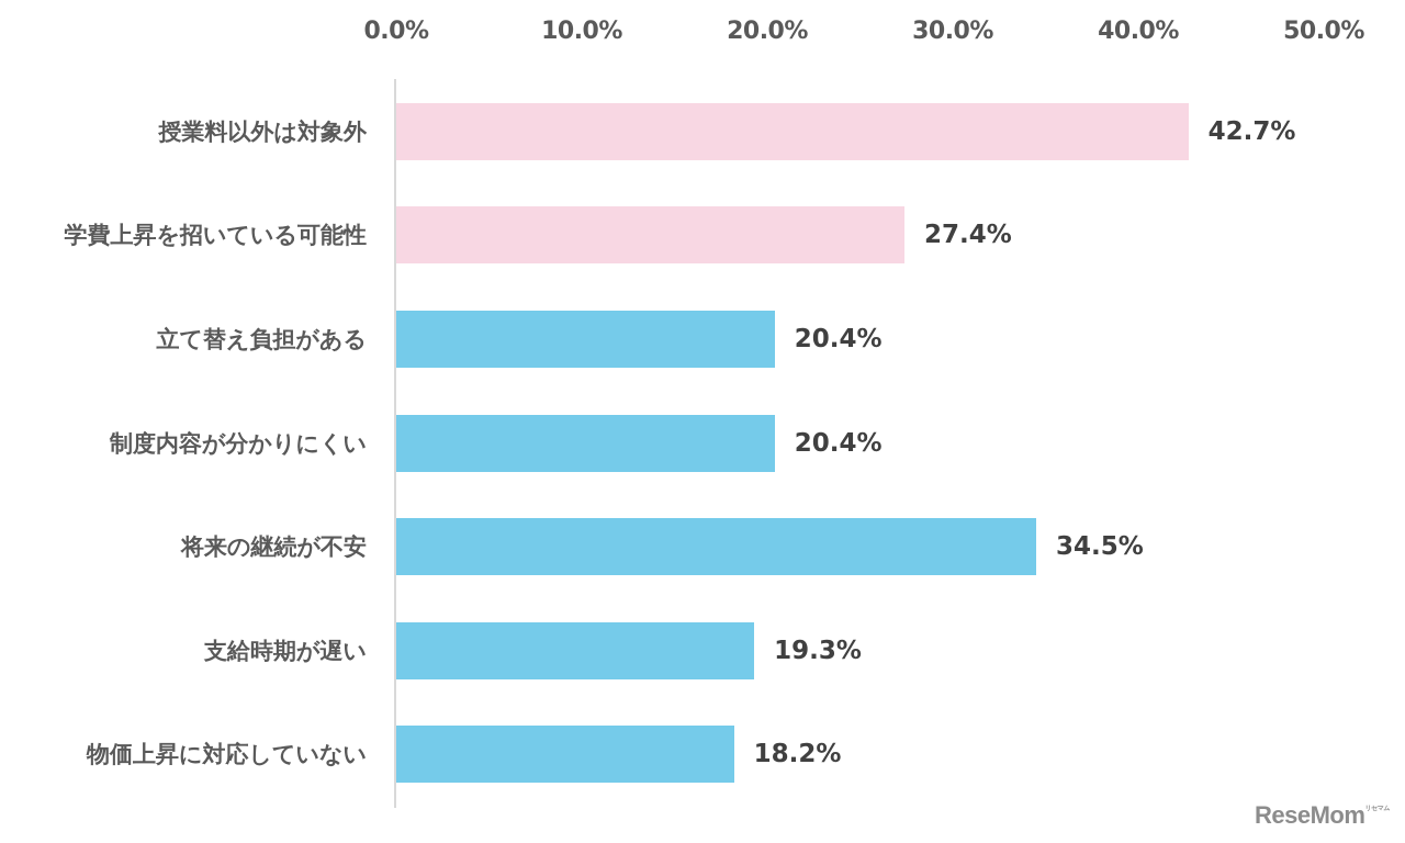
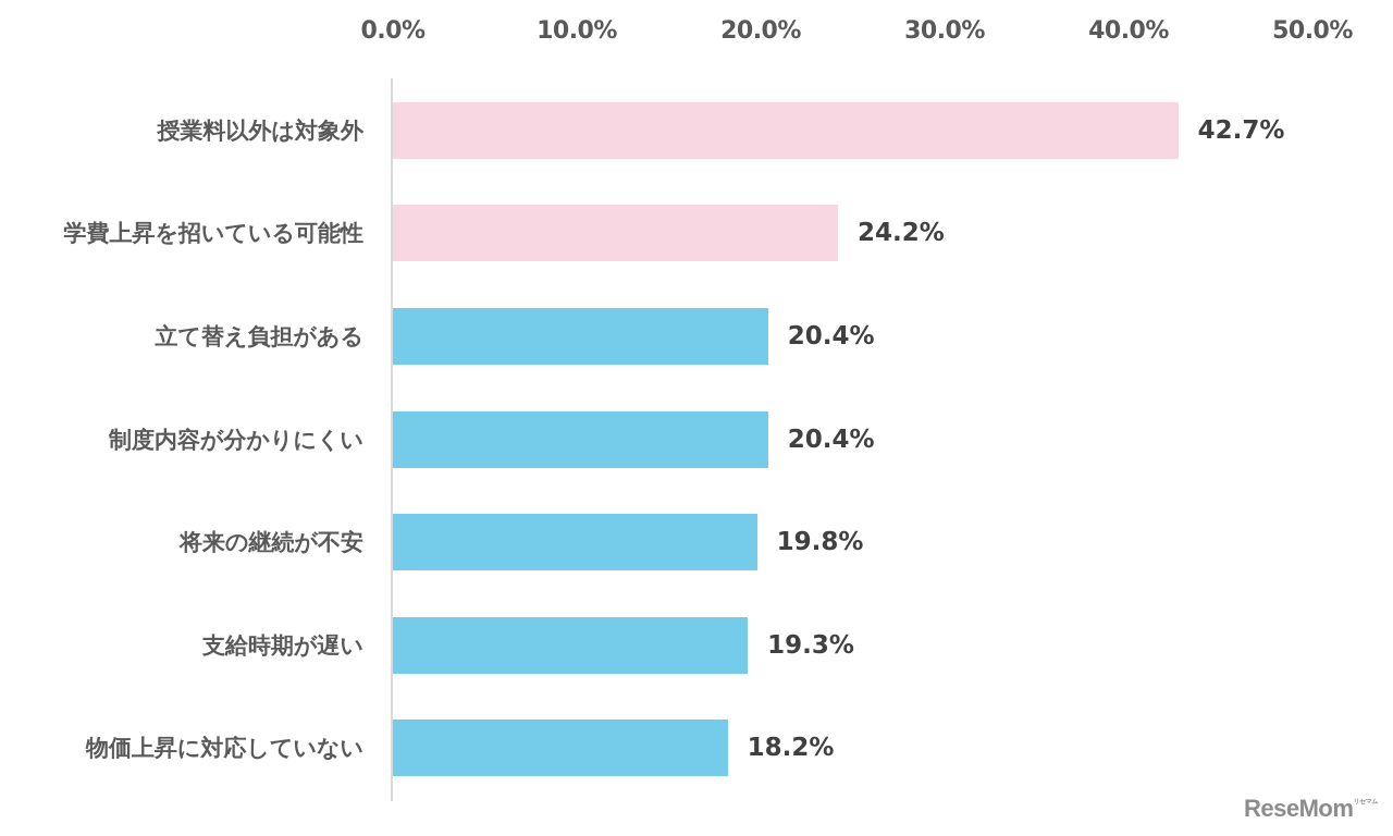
学費上昇を招いている可能性: 27.4% -> 24.2%
将来の継続が不安: 34.5% -> 19.8%
